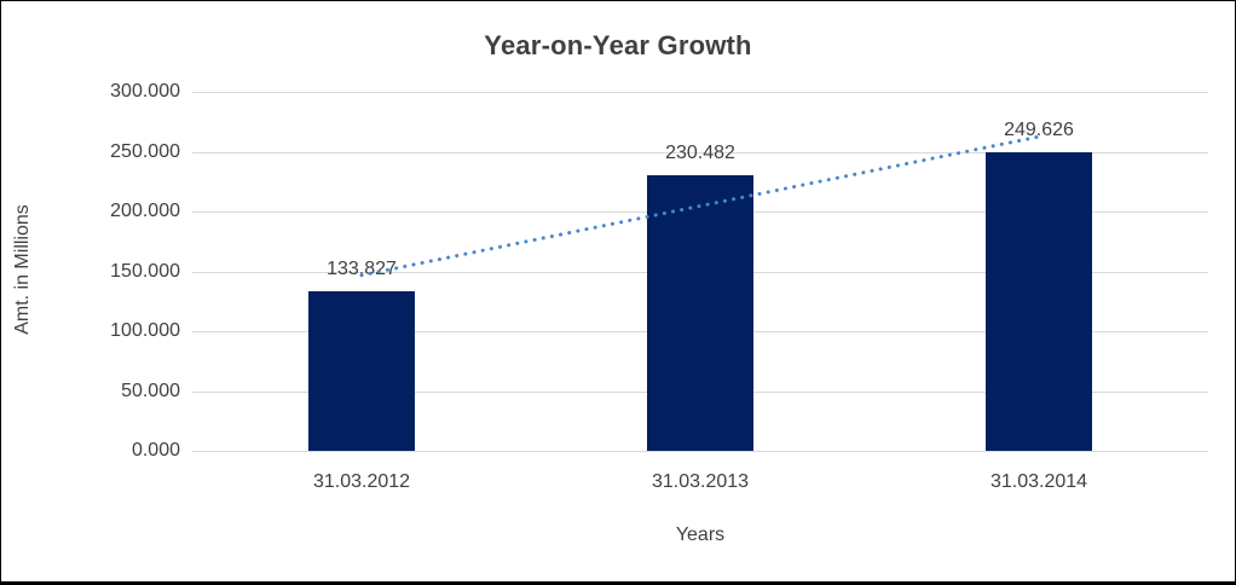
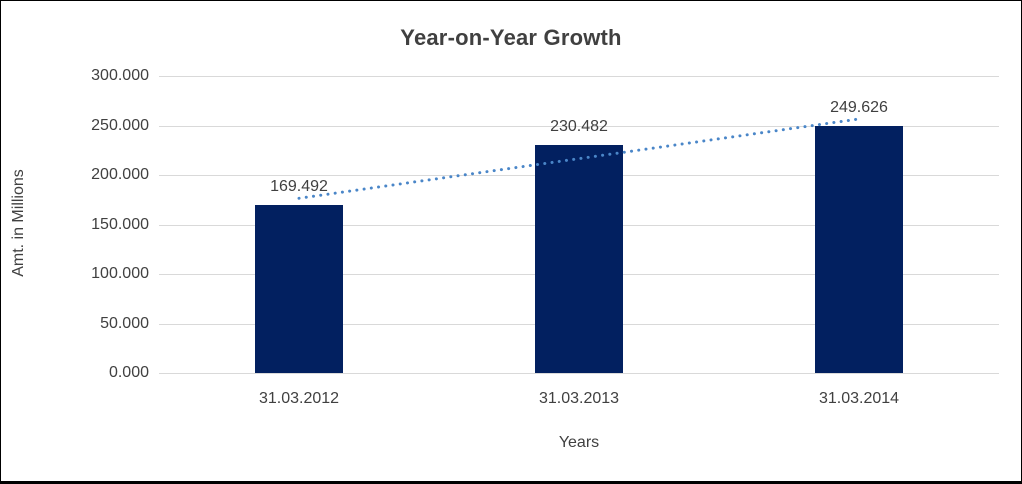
31.03.2012: 133.827 -> 169.492
